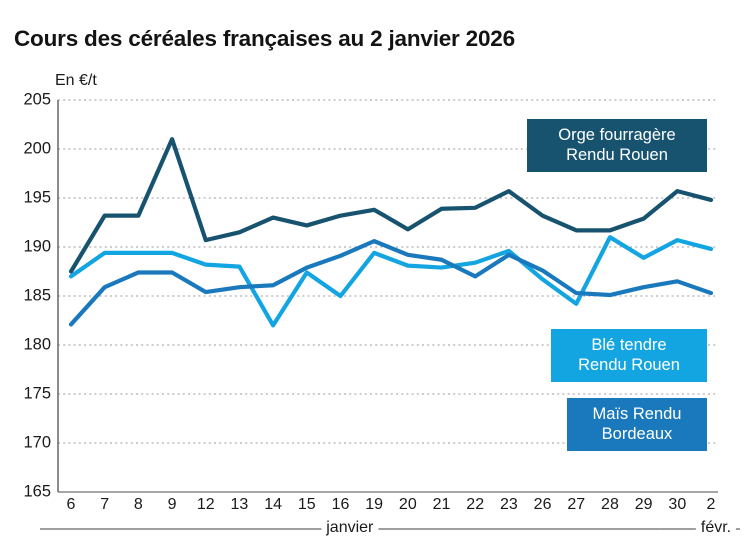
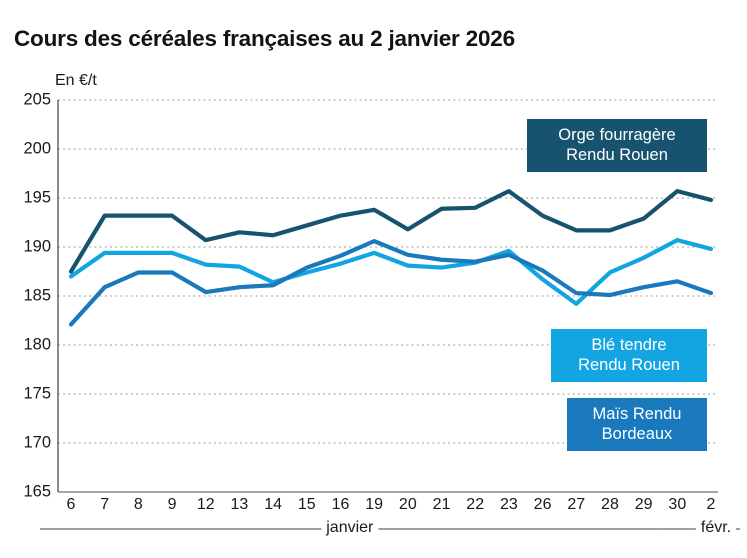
Orge fourragère Rendu Rouen/9: 201 -> 193
Orge fourragère Rendu Rouen/14: 193 -> 191
Blé tendre Rendu Rouen/14: 182 -> 186
Blé tendre Rendu Rouen/16: 185 -> 188
Maïs Rendu Bordeaux/22: 187 -> 188
Blé tendre Rendu Rouen/28: 191 -> 187
